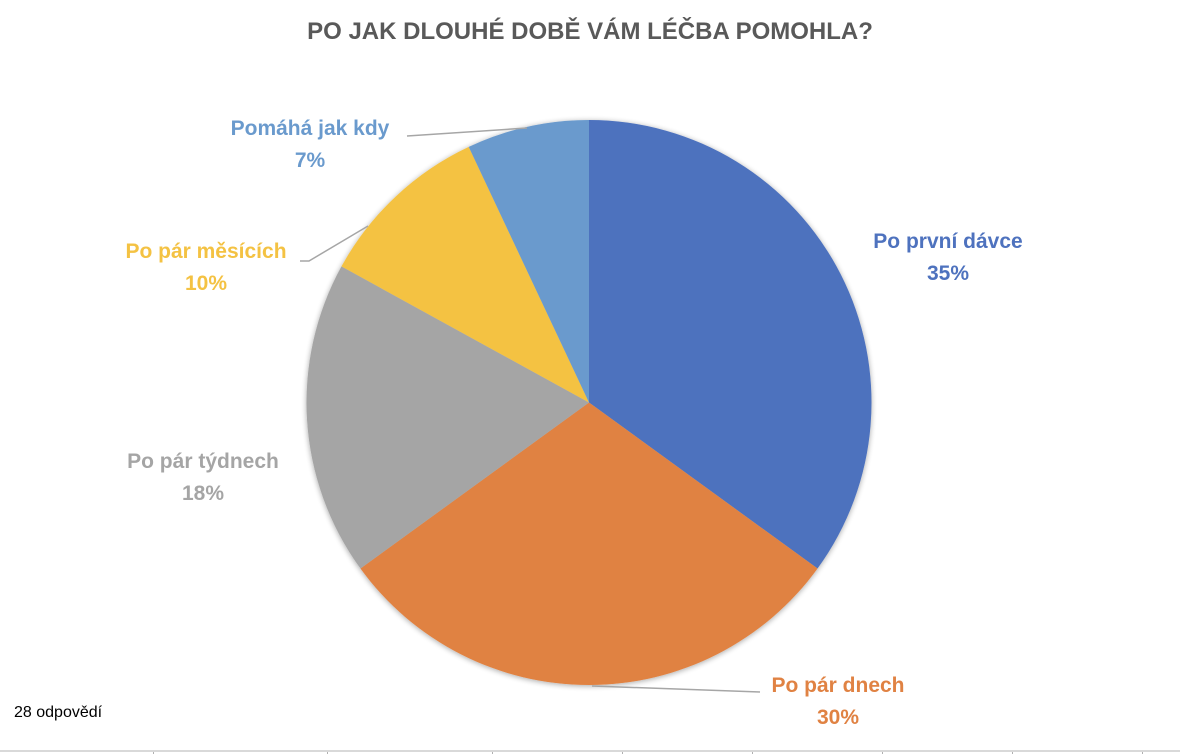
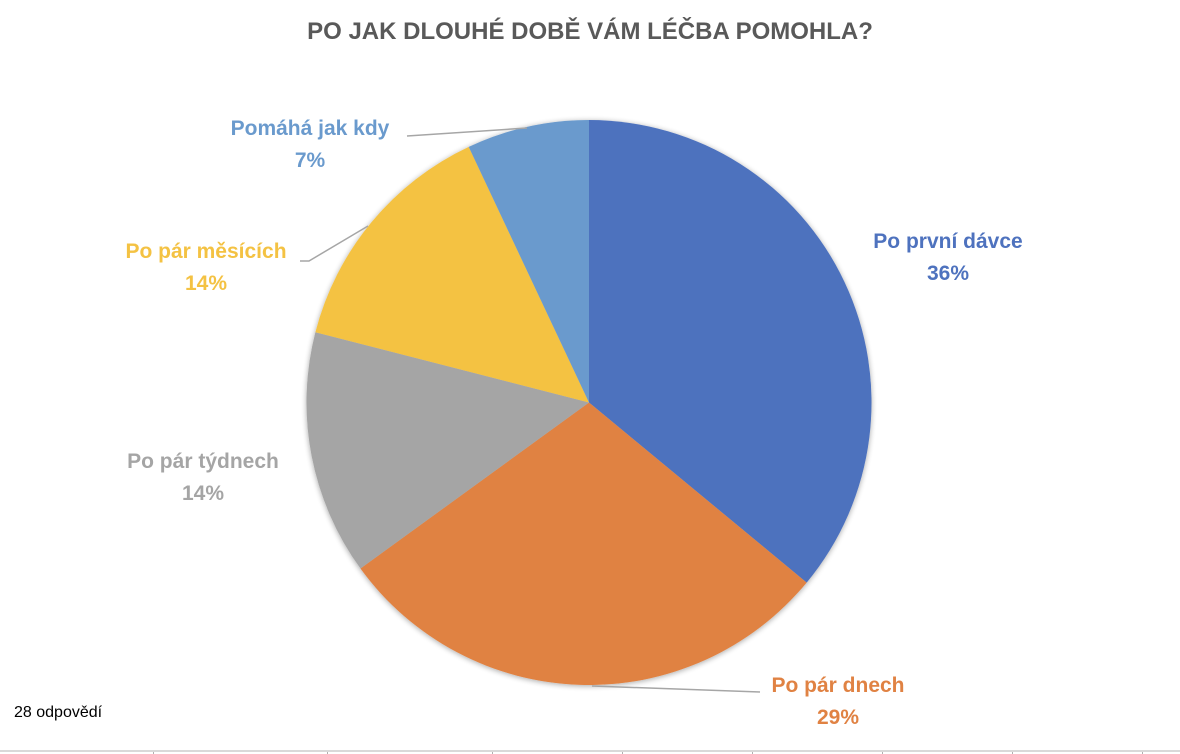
Po první dávce: 35% -> 36%
Po pár dnech: 30% -> 29%
Po pár týdnech: 18% -> 14%
Po pár měsících: 10% -> 14%
